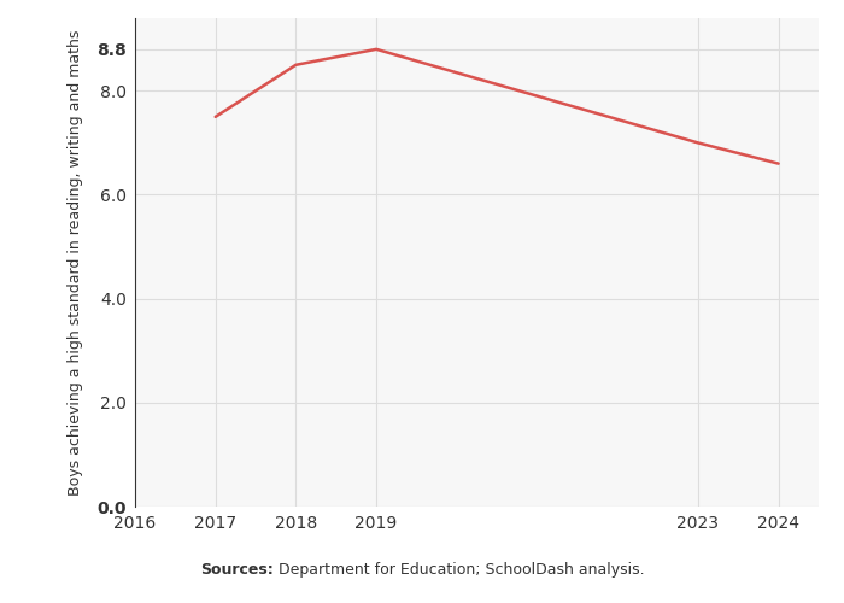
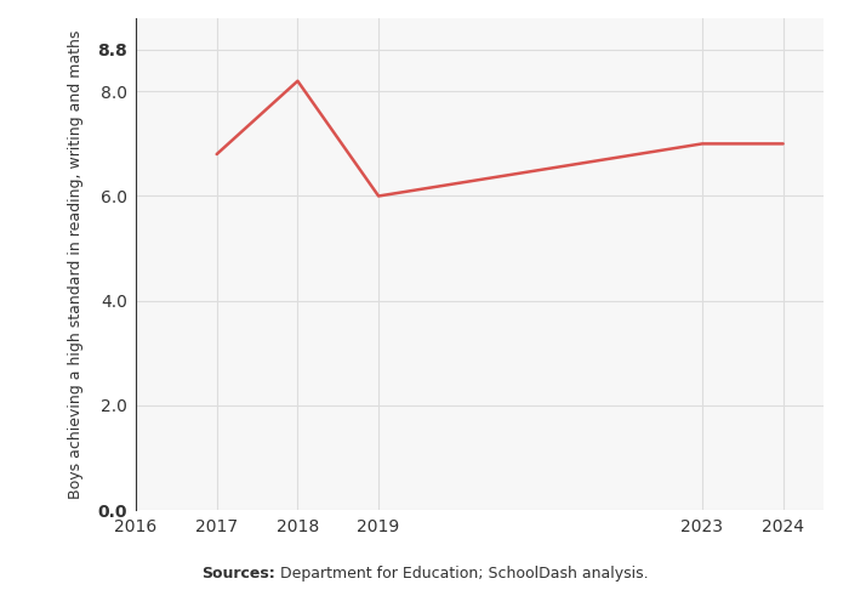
2017: 7.5 -> 6.8
2018: 8.5 -> 8.2
2019: 8.8 -> 6.0
2024: 6.6 -> 7.0
